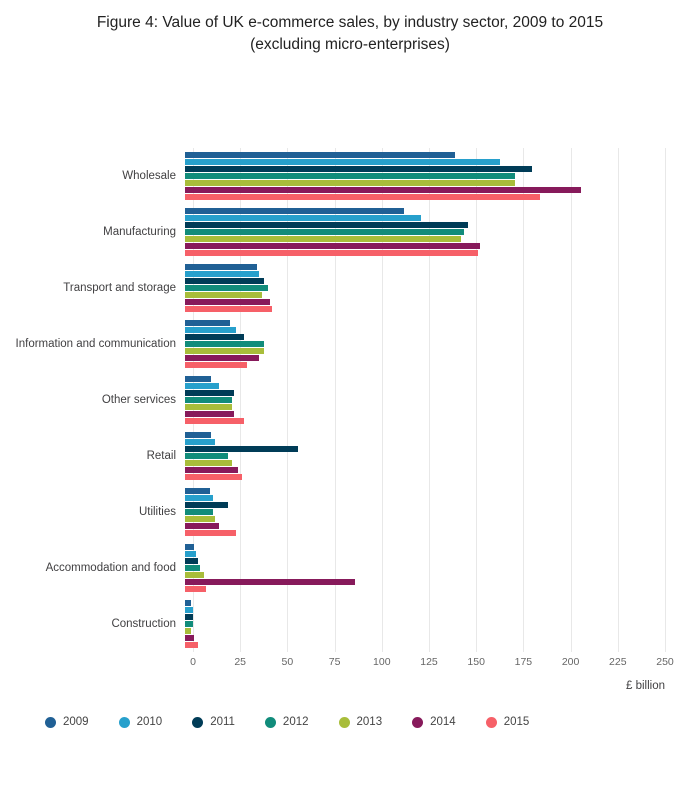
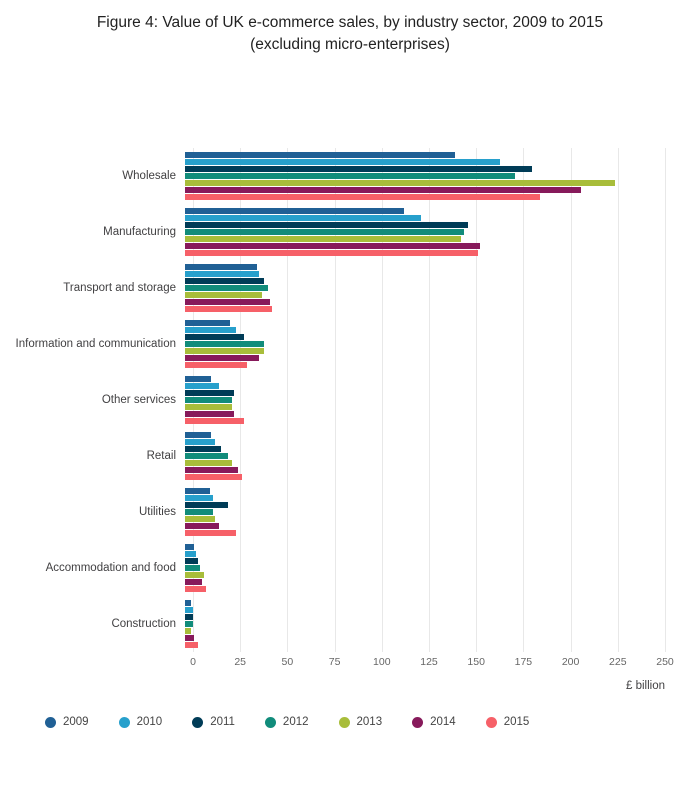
2013/Wholesale: 175 -> 228
2011/Retail: 60 -> 19
2014/Accommodation and food: 90 -> 9
